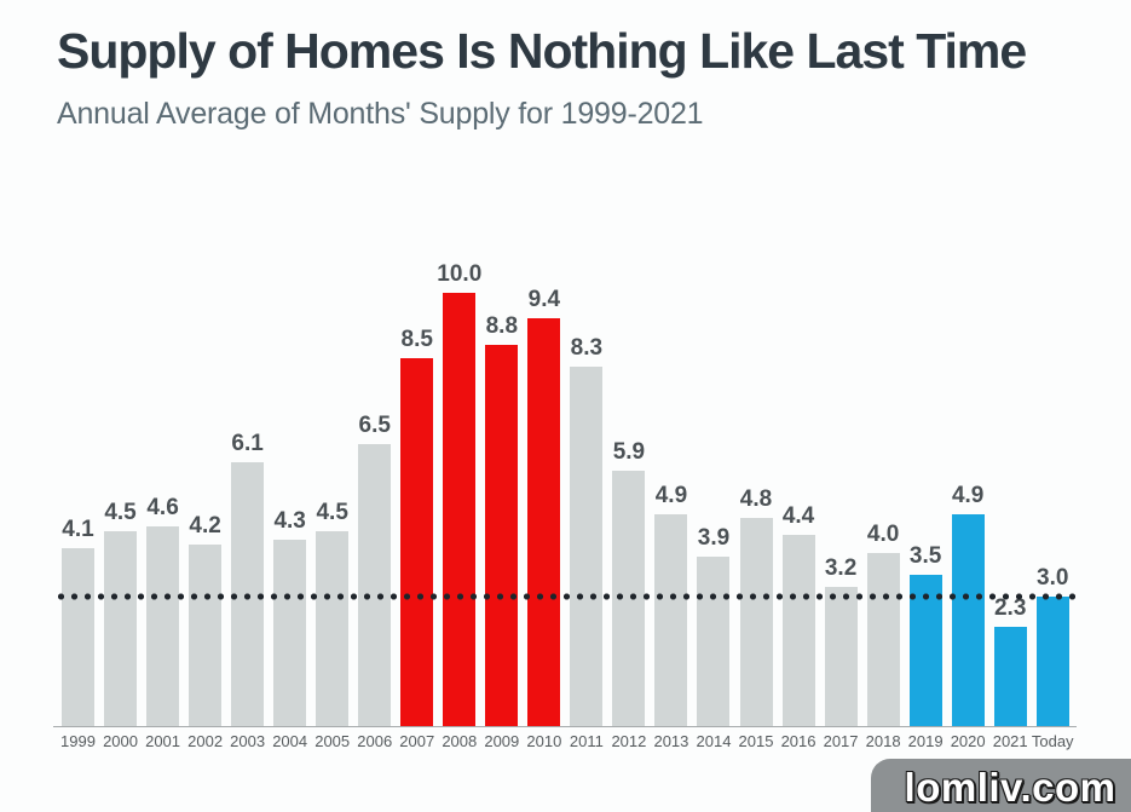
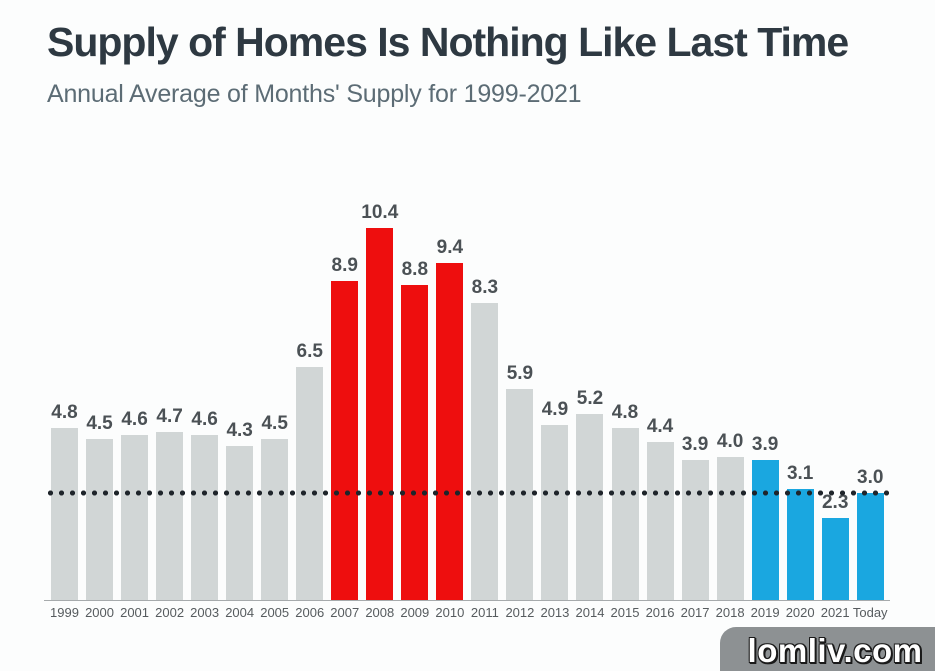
1999: 4.1 -> 4.8
2002: 4.2 -> 4.7
2003: 6.1 -> 4.6
2007: 8.5 -> 8.9
2008: 10.0 -> 10.4
2014: 3.9 -> 5.2
2017: 3.2 -> 3.9
2019: 3.5 -> 3.9
2020: 4.9 -> 3.1
